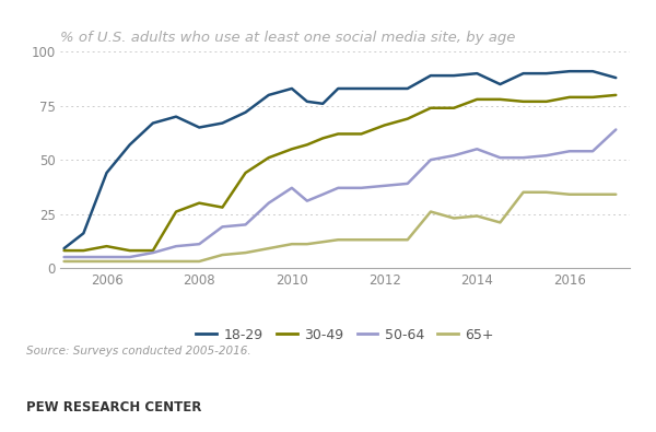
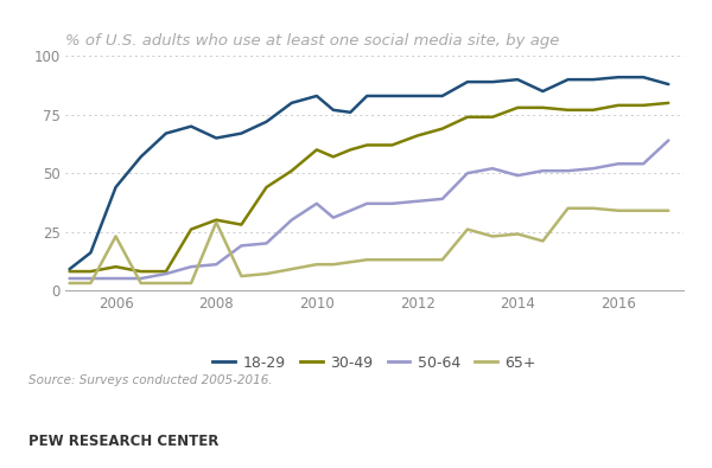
65+/2006: 3 -> 23
65+/2008: 3 -> 29
30-49/2010: 55 -> 60
50-64/2014: 55 -> 49
